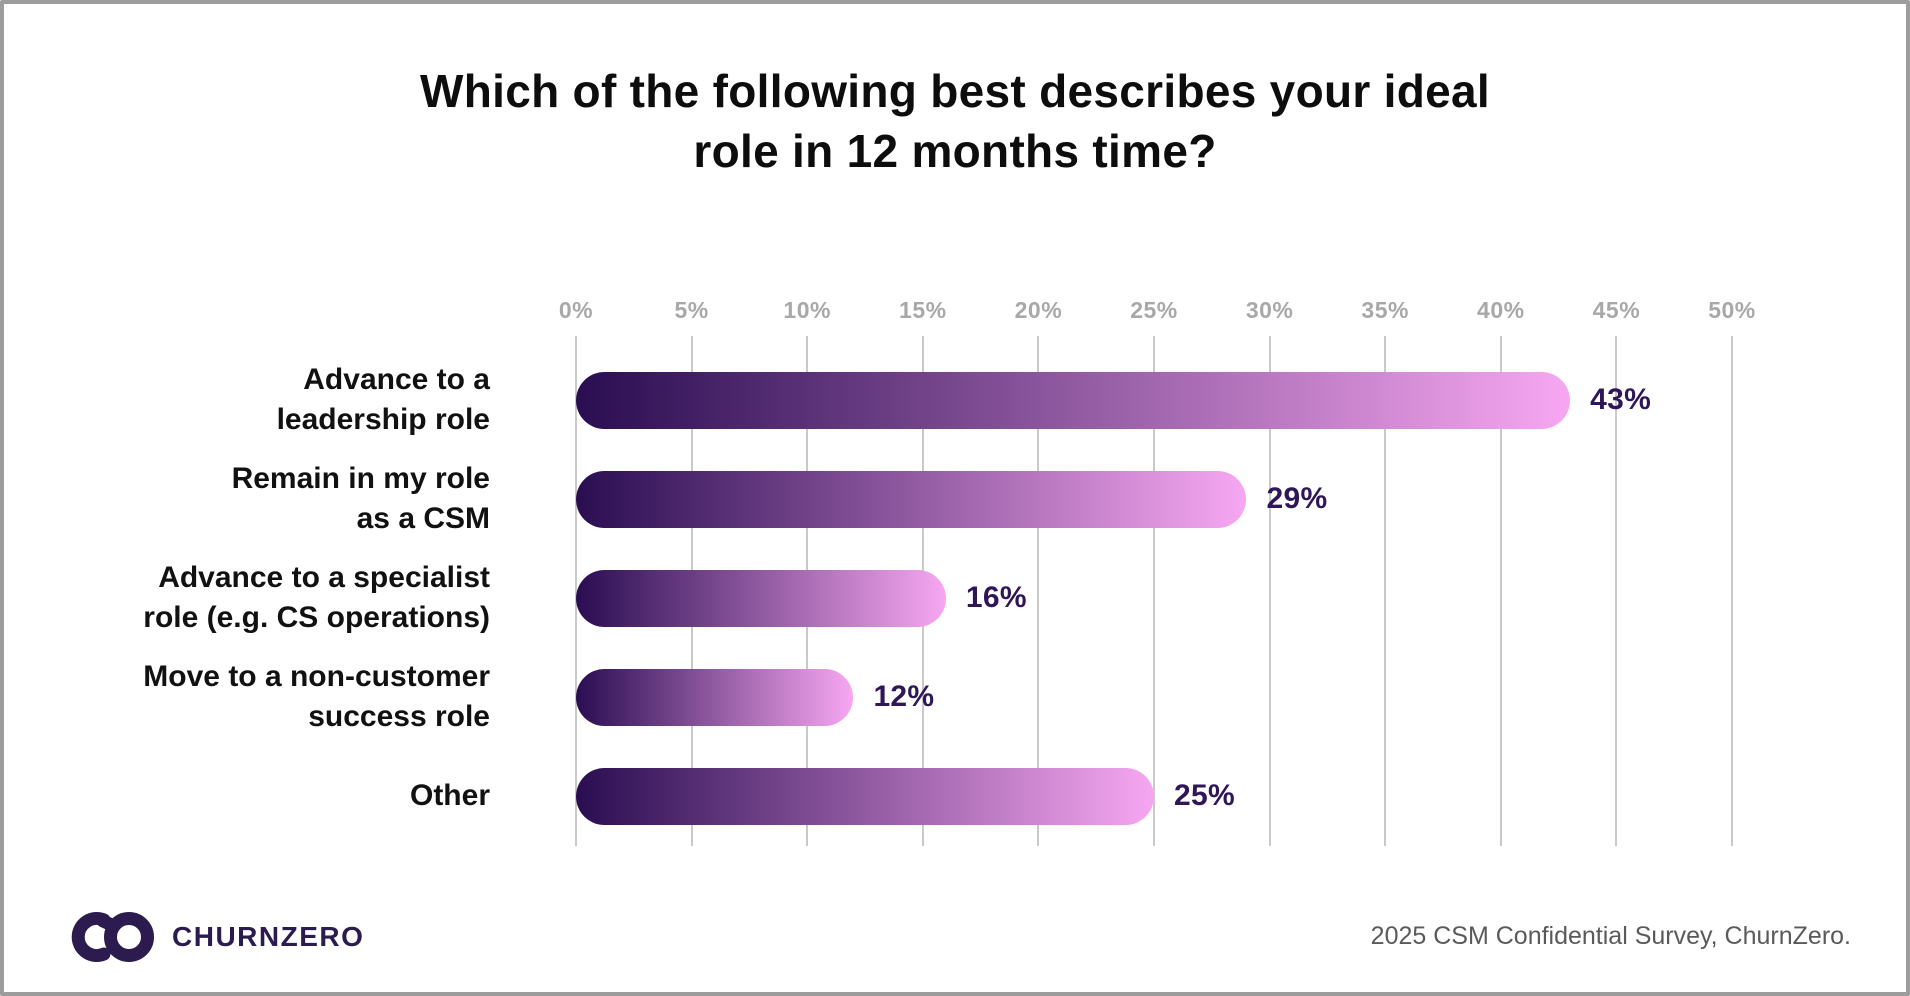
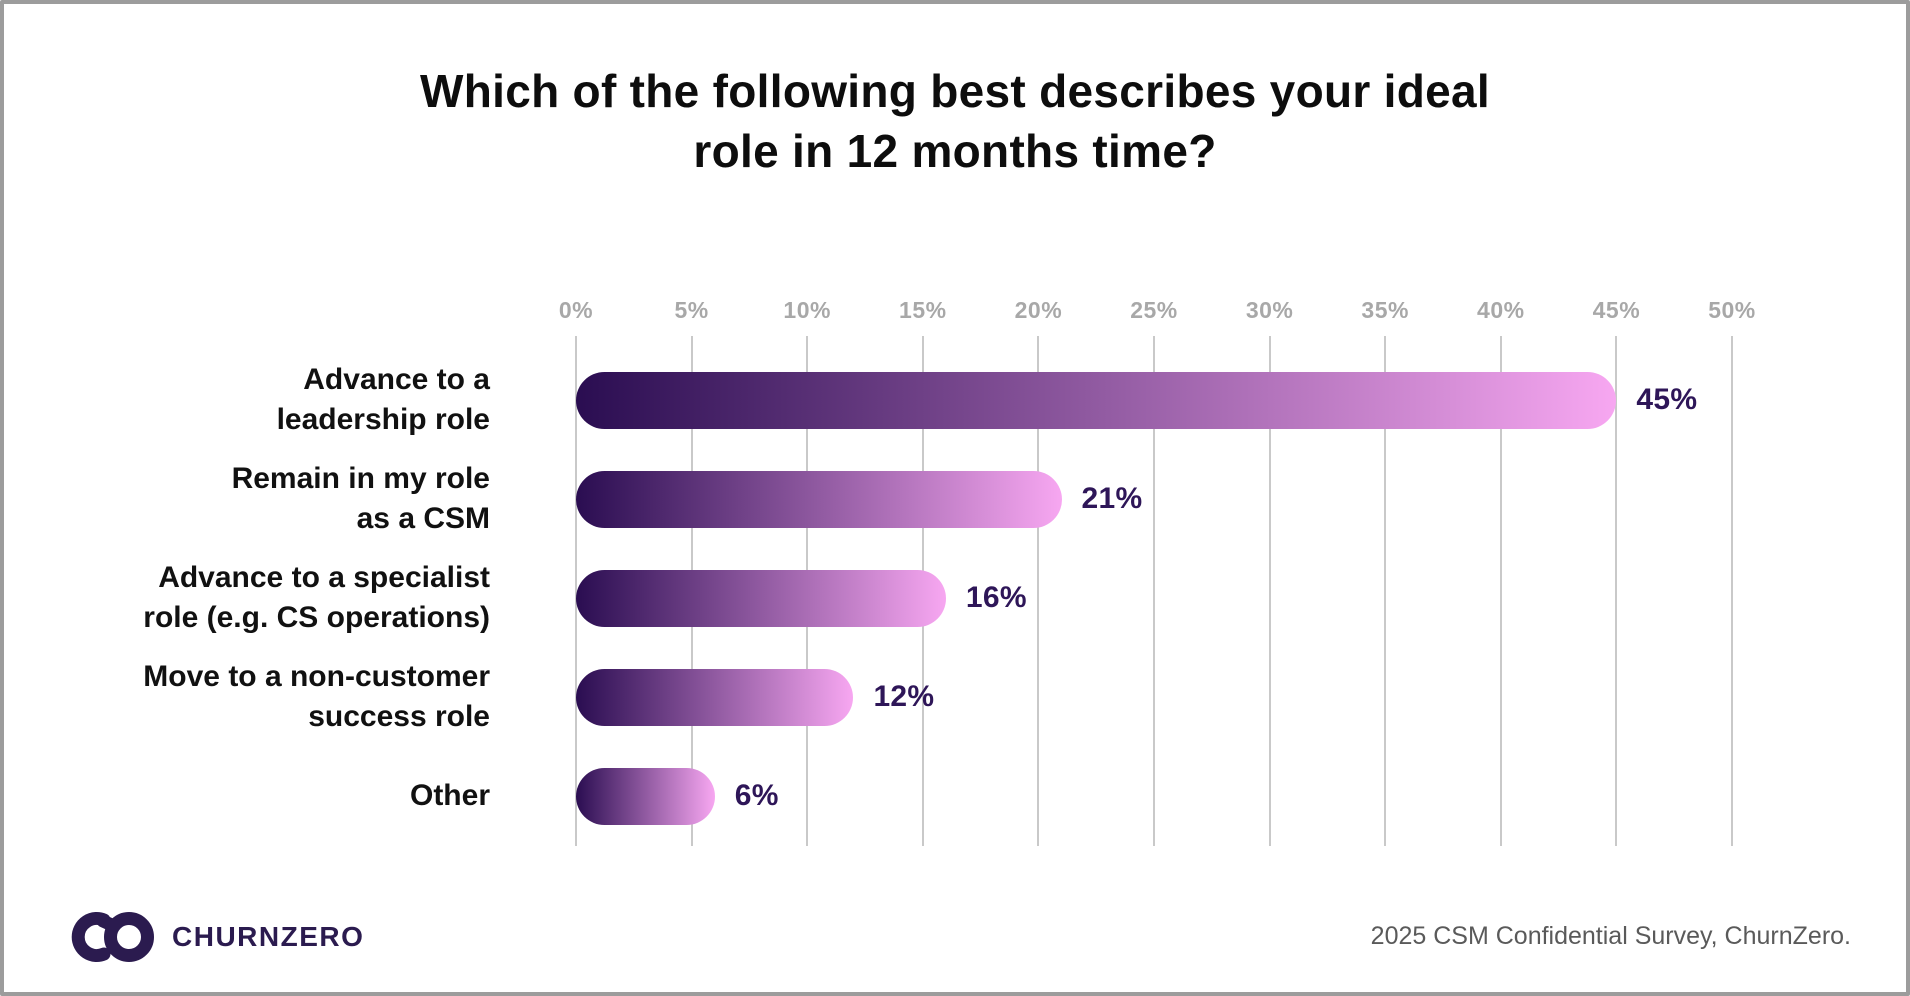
Advance to a leadership role: 43% -> 45%
Remain in my role as a CSM: 29% -> 21%
Other: 25% -> 6%
